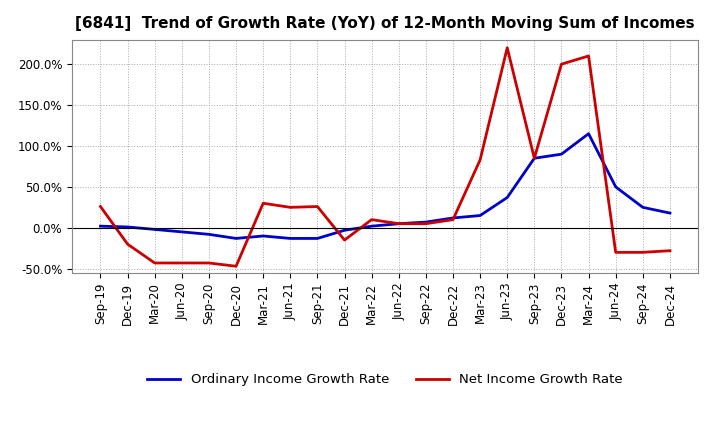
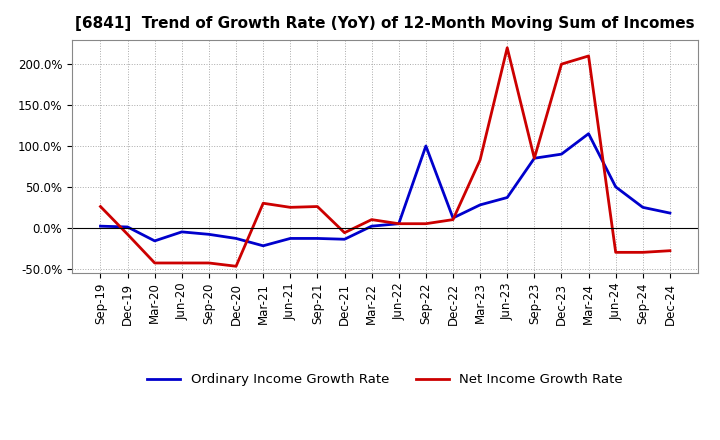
Net Income Growth Rate/Dec-19: -20% -> -8%
Ordinary Income Growth Rate/Mar-20: -2% -> -16%
Ordinary Income Growth Rate/Mar-21: -10% -> -22%
Ordinary Income Growth Rate/Dec-21: -3% -> -14%
Net Income Growth Rate/Dec-21: -15% -> -6%
Ordinary Income Growth Rate/Sep-22: 7% -> 100%
Ordinary Income Growth Rate/Mar-23: 15% -> 28%
